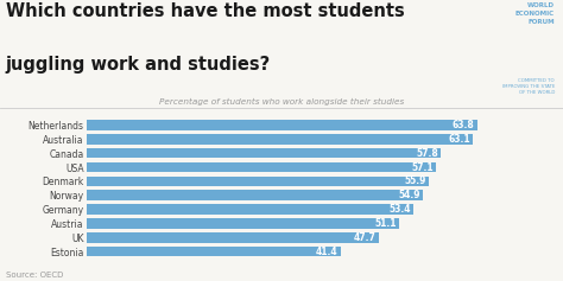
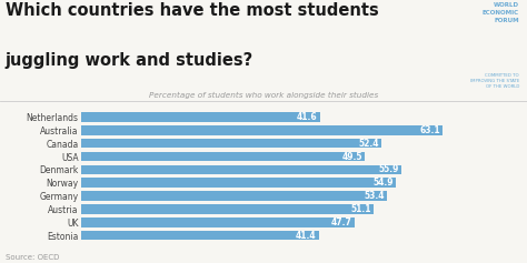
Netherlands: 63.8 -> 41.6
Canada: 57.8 -> 52.4
USA: 57.1 -> 49.5
